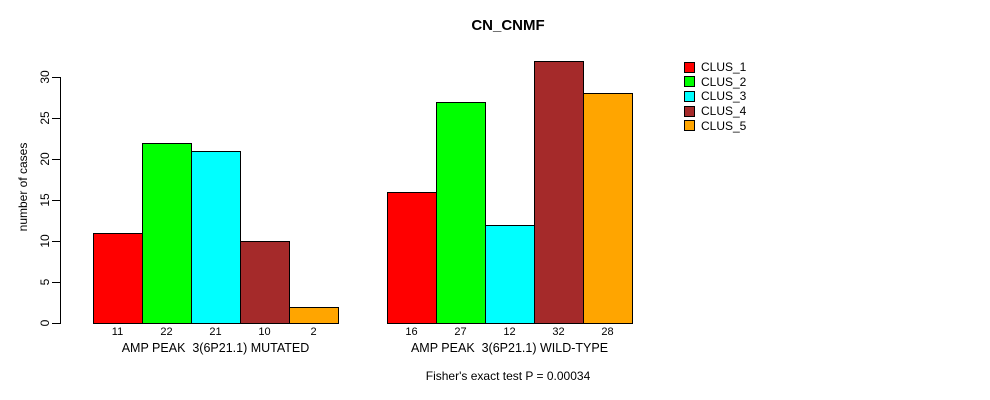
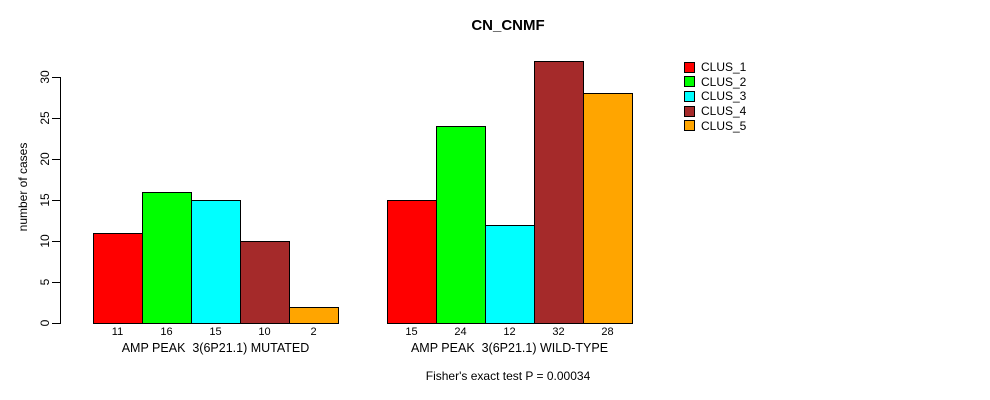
CLUS_2/AMP PEAK 3(6P21.1) MUTATED: 22 -> 16
CLUS_3/AMP PEAK 3(6P21.1) MUTATED: 21 -> 15
CLUS_1/AMP PEAK 3(6P21.1) WILD-TYPE: 16 -> 15
CLUS_2/AMP PEAK 3(6P21.1) WILD-TYPE: 27 -> 24
